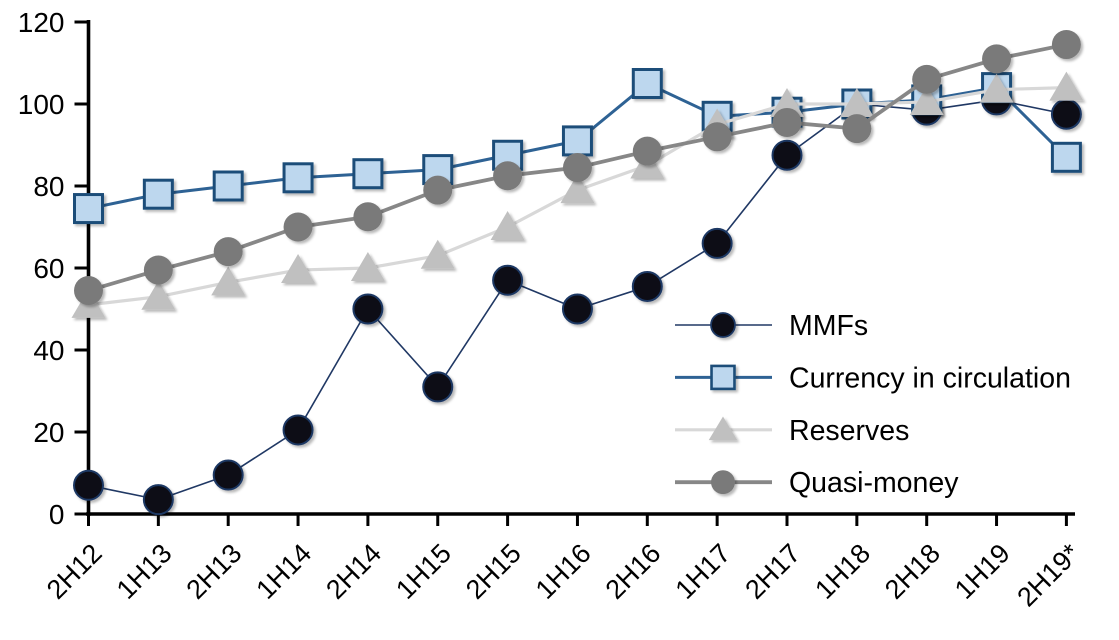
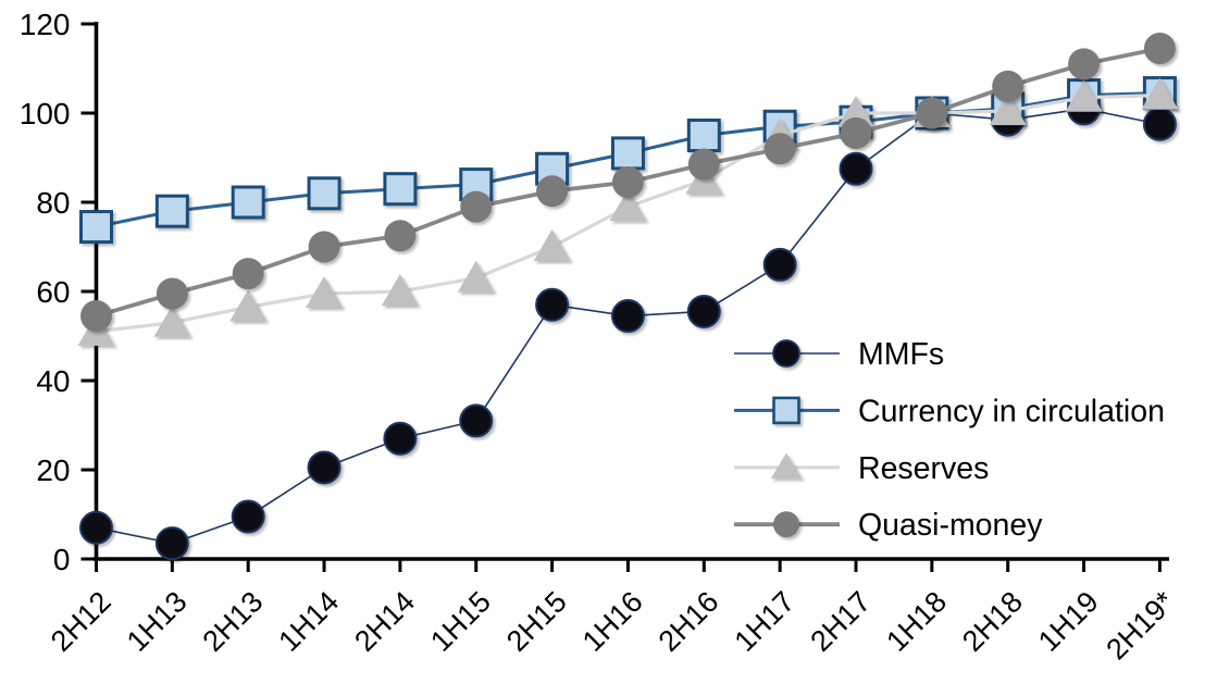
MMFs/2H14: 50 -> 27
MMFs/1H16: 50 -> 54
Currency in circulation/2H16: 105 -> 95
Quasi-money/1H18: 94 -> 100
Currency in circulation/2H19*: 87 -> 104
